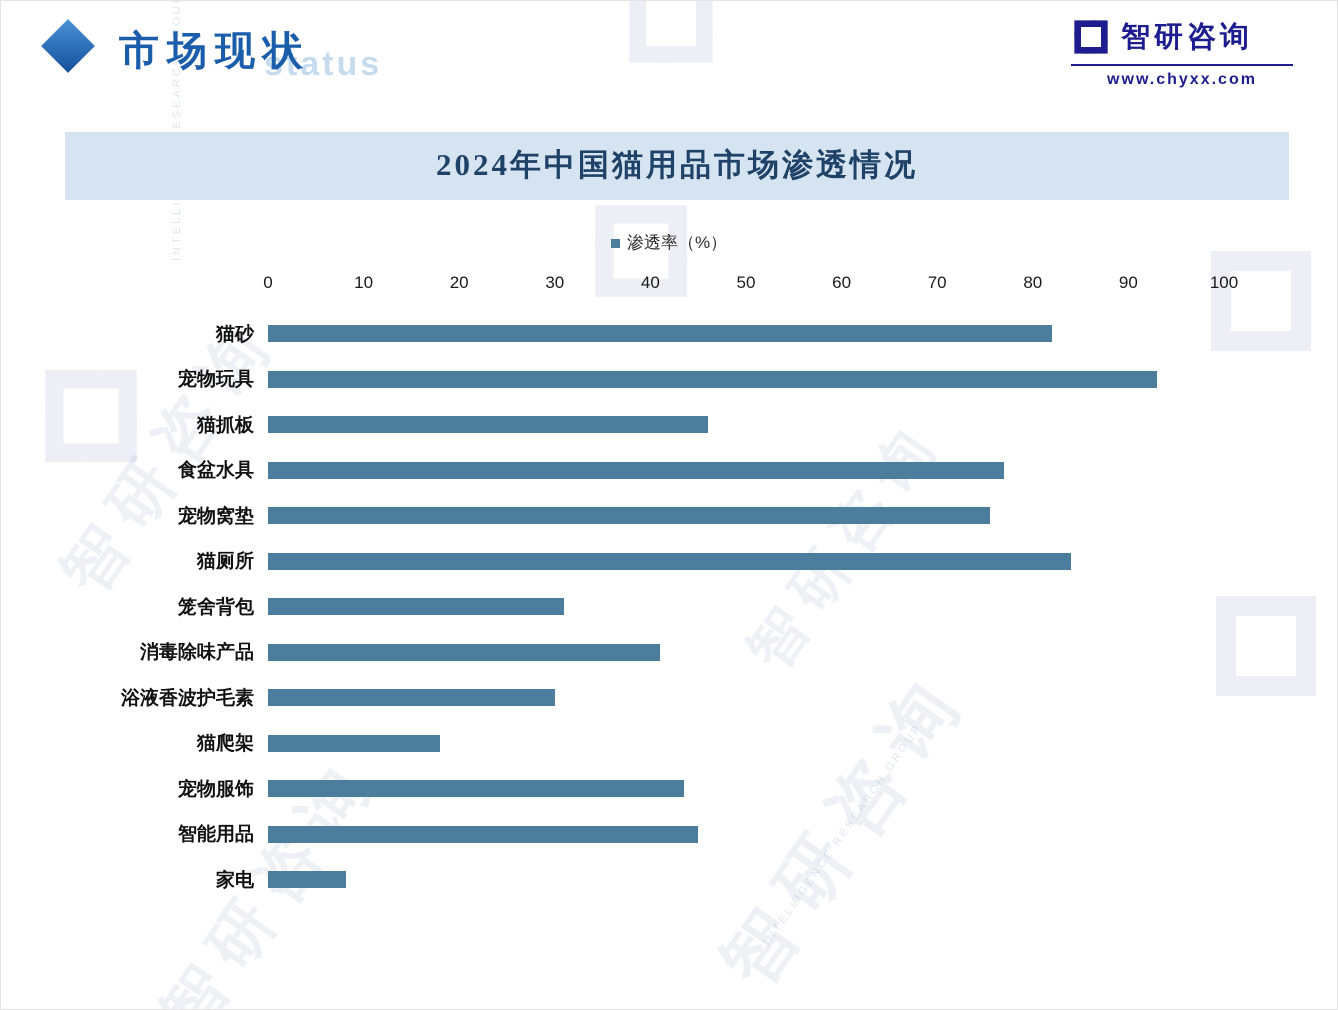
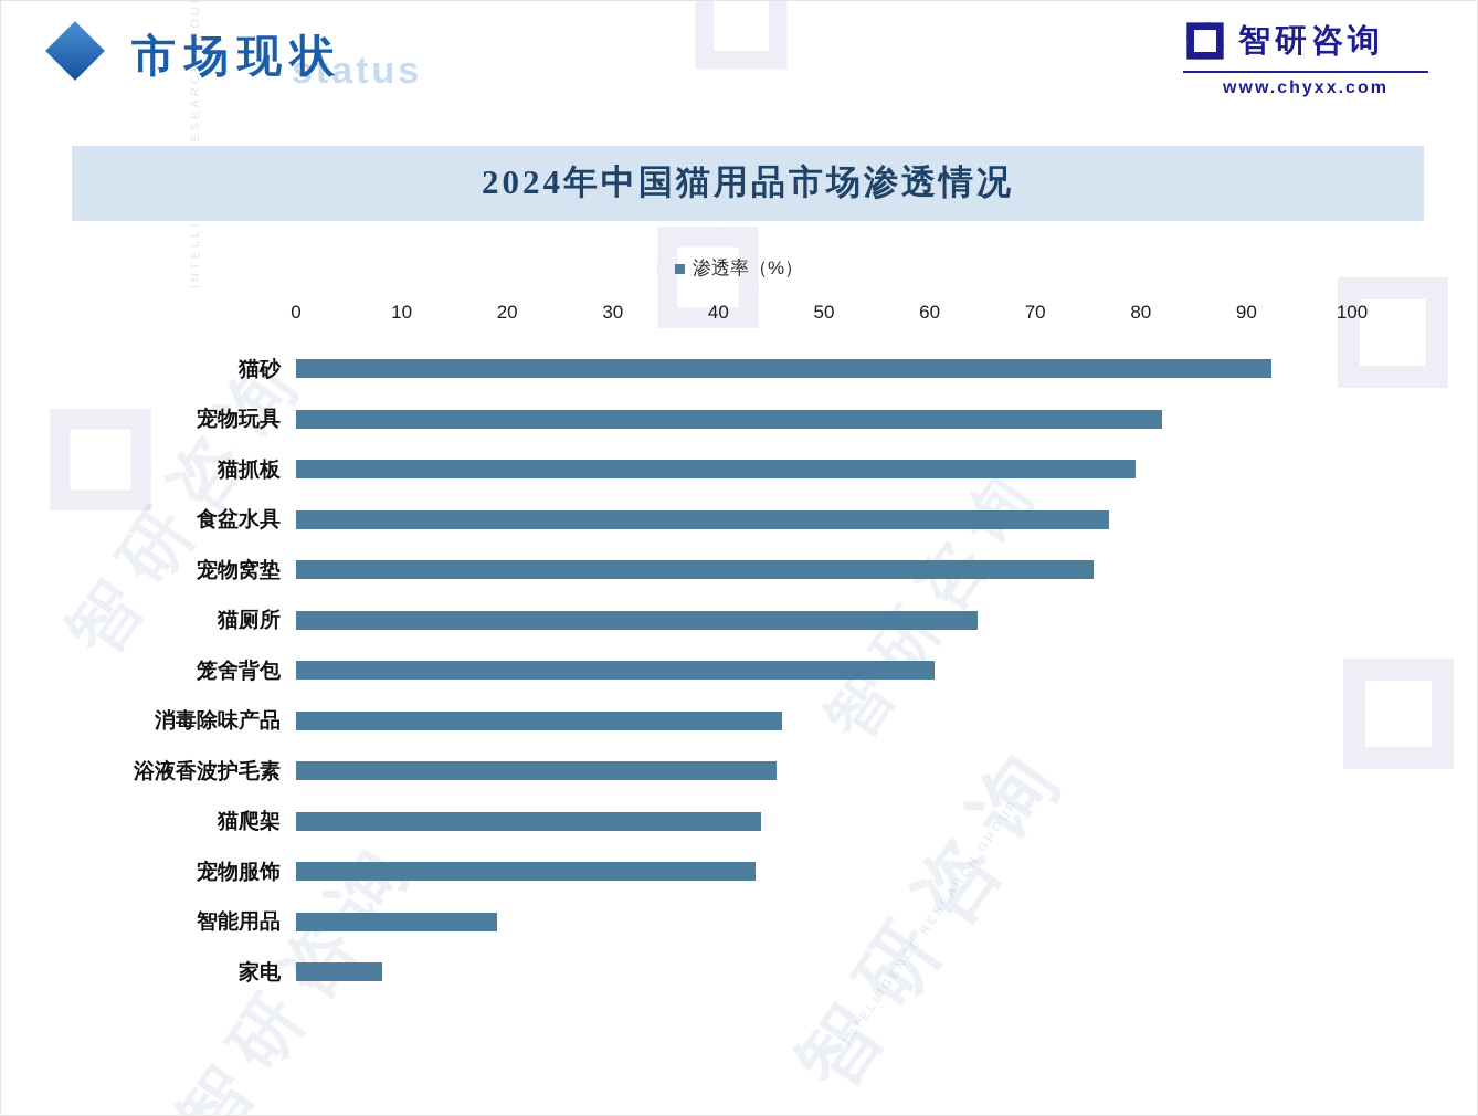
猫砂: 82 -> 92
宠物玩具: 93 -> 82
猫抓板: 46 -> 80
猫厕所: 84 -> 64
笼舍背包: 31 -> 60
消毒除味产品: 41 -> 46
浴液香波护毛素: 30 -> 46
猫爬架: 18 -> 44
智能用品: 45 -> 19
